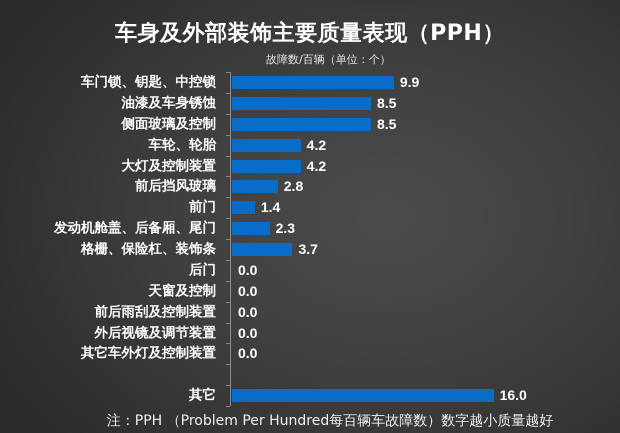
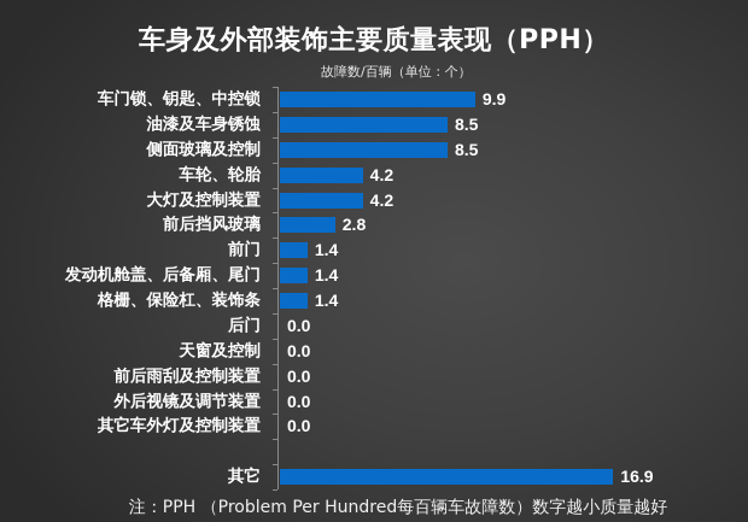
发动机舱盖、后备厢、尾门: 2.3 -> 1.4
格栅、保险杠、装饰条: 3.7 -> 1.4
其它: 16.0 -> 16.9
